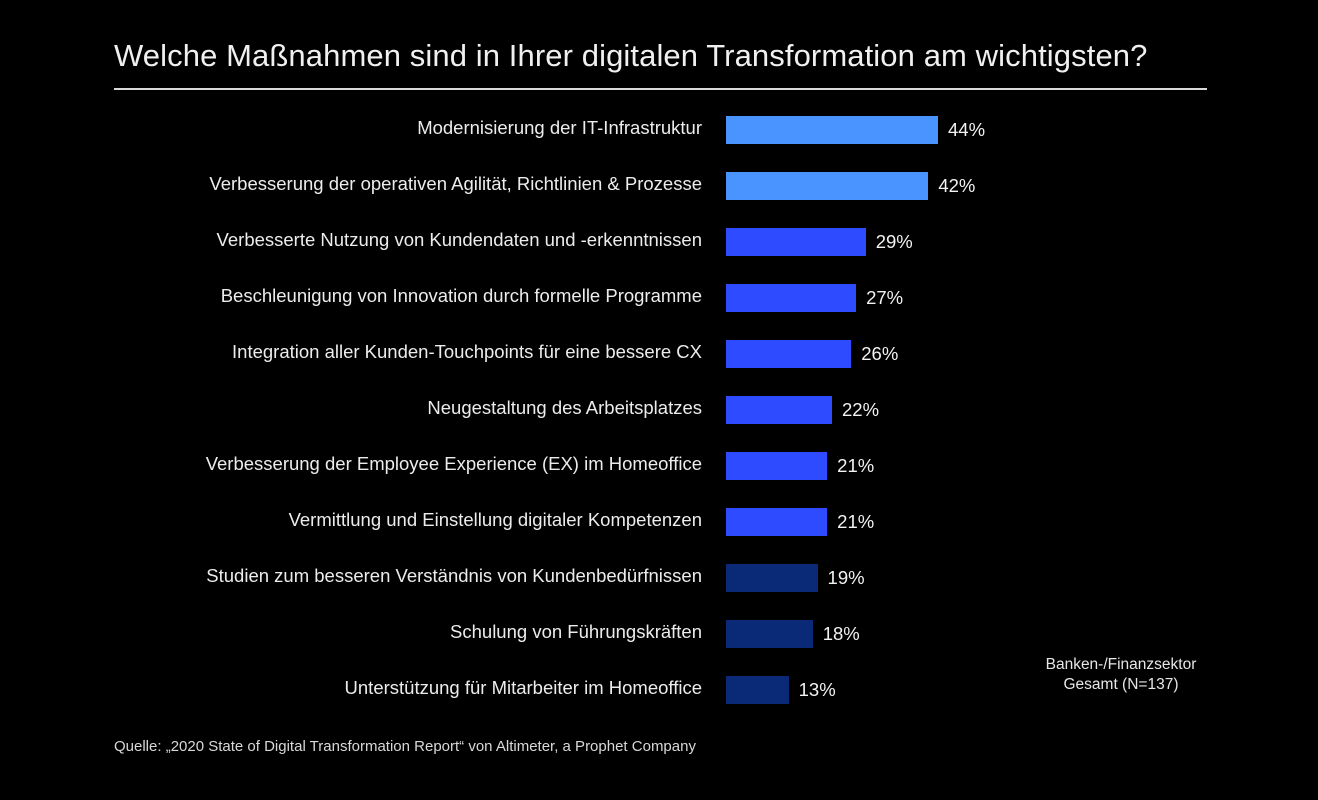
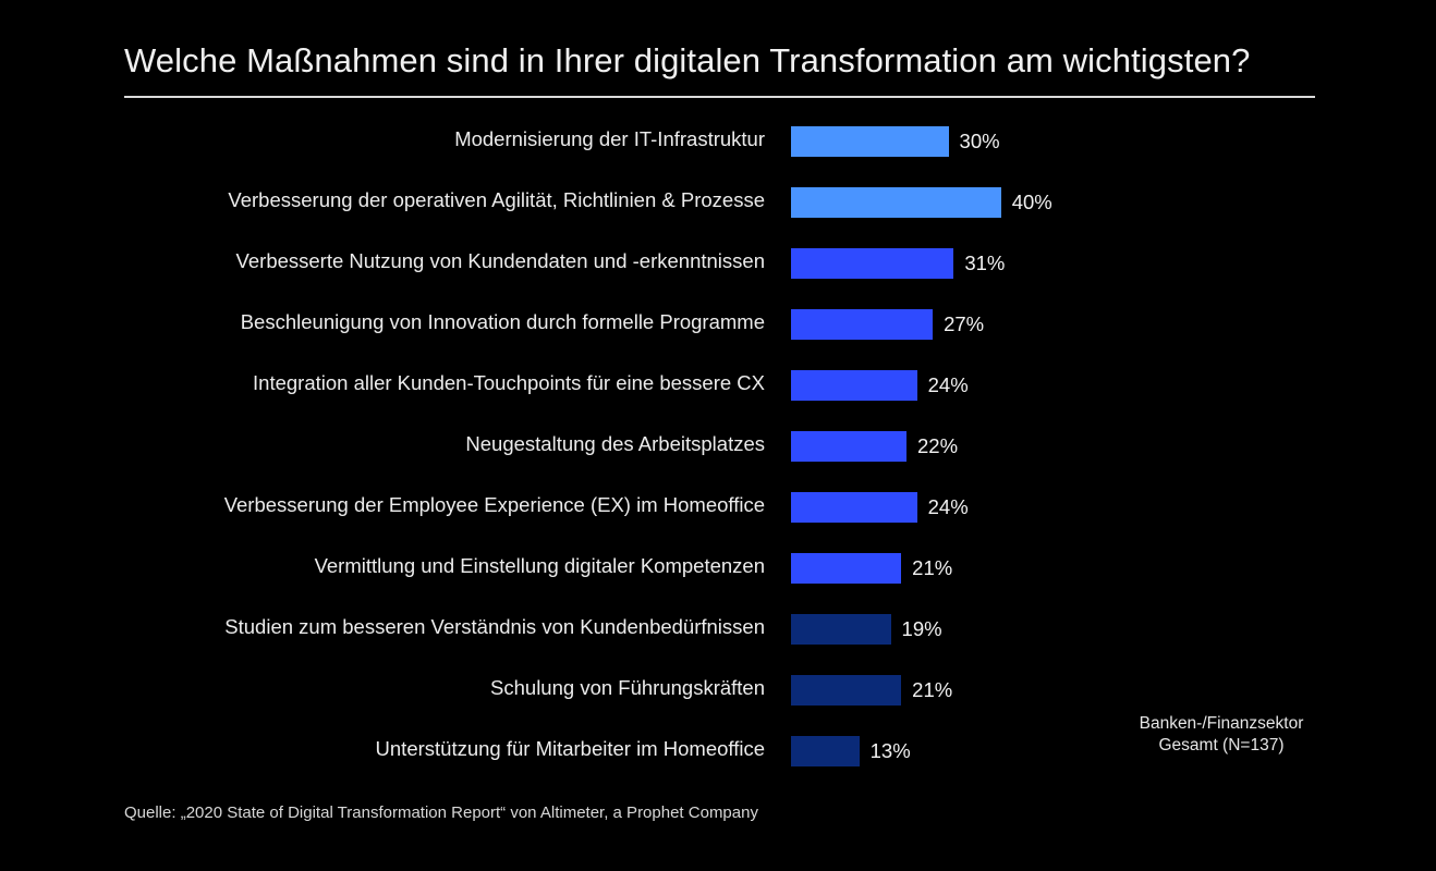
Modernisierung der IT-Infrastruktur: 44% -> 30%
Verbesserung der operativen Agilität, Richtlinien & Prozesse: 42% -> 40%
Verbesserte Nutzung von Kundendaten und -erkenntnissen: 29% -> 31%
Integration aller Kunden-Touchpoints für eine bessere CX: 26% -> 24%
Verbesserung der Employee Experience (EX) im Homeoffice: 21% -> 24%
Schulung von Führungskräften: 18% -> 21%
